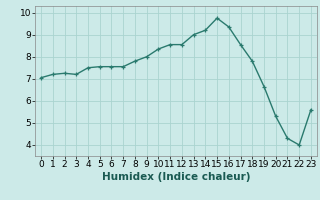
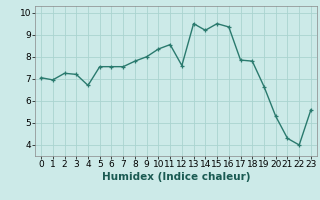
1: 7.20 -> 6.95
4: 7.50 -> 6.70
12: 8.55 -> 7.60
13: 9.00 -> 9.50
15: 9.75 -> 9.50
17: 8.55 -> 7.85
